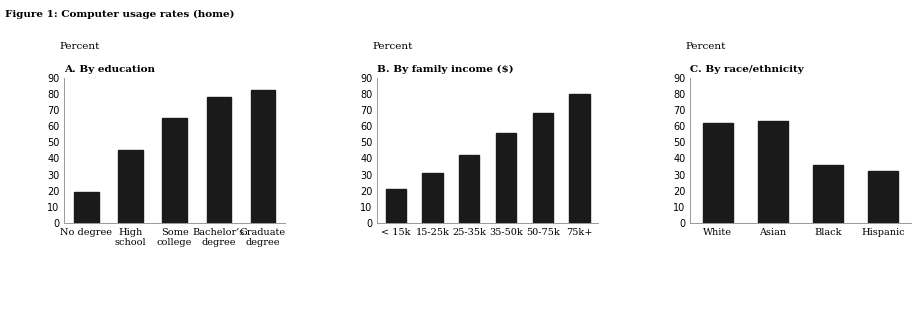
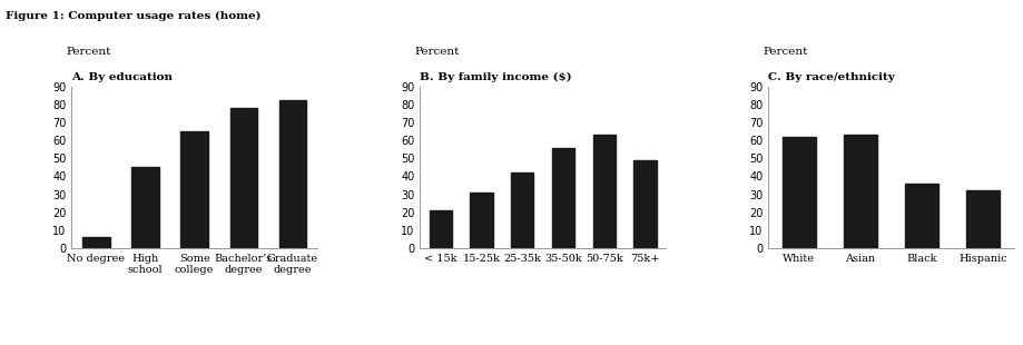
No degree: 19 -> 6
50-75k: 68 -> 63
75k+: 80 -> 49
